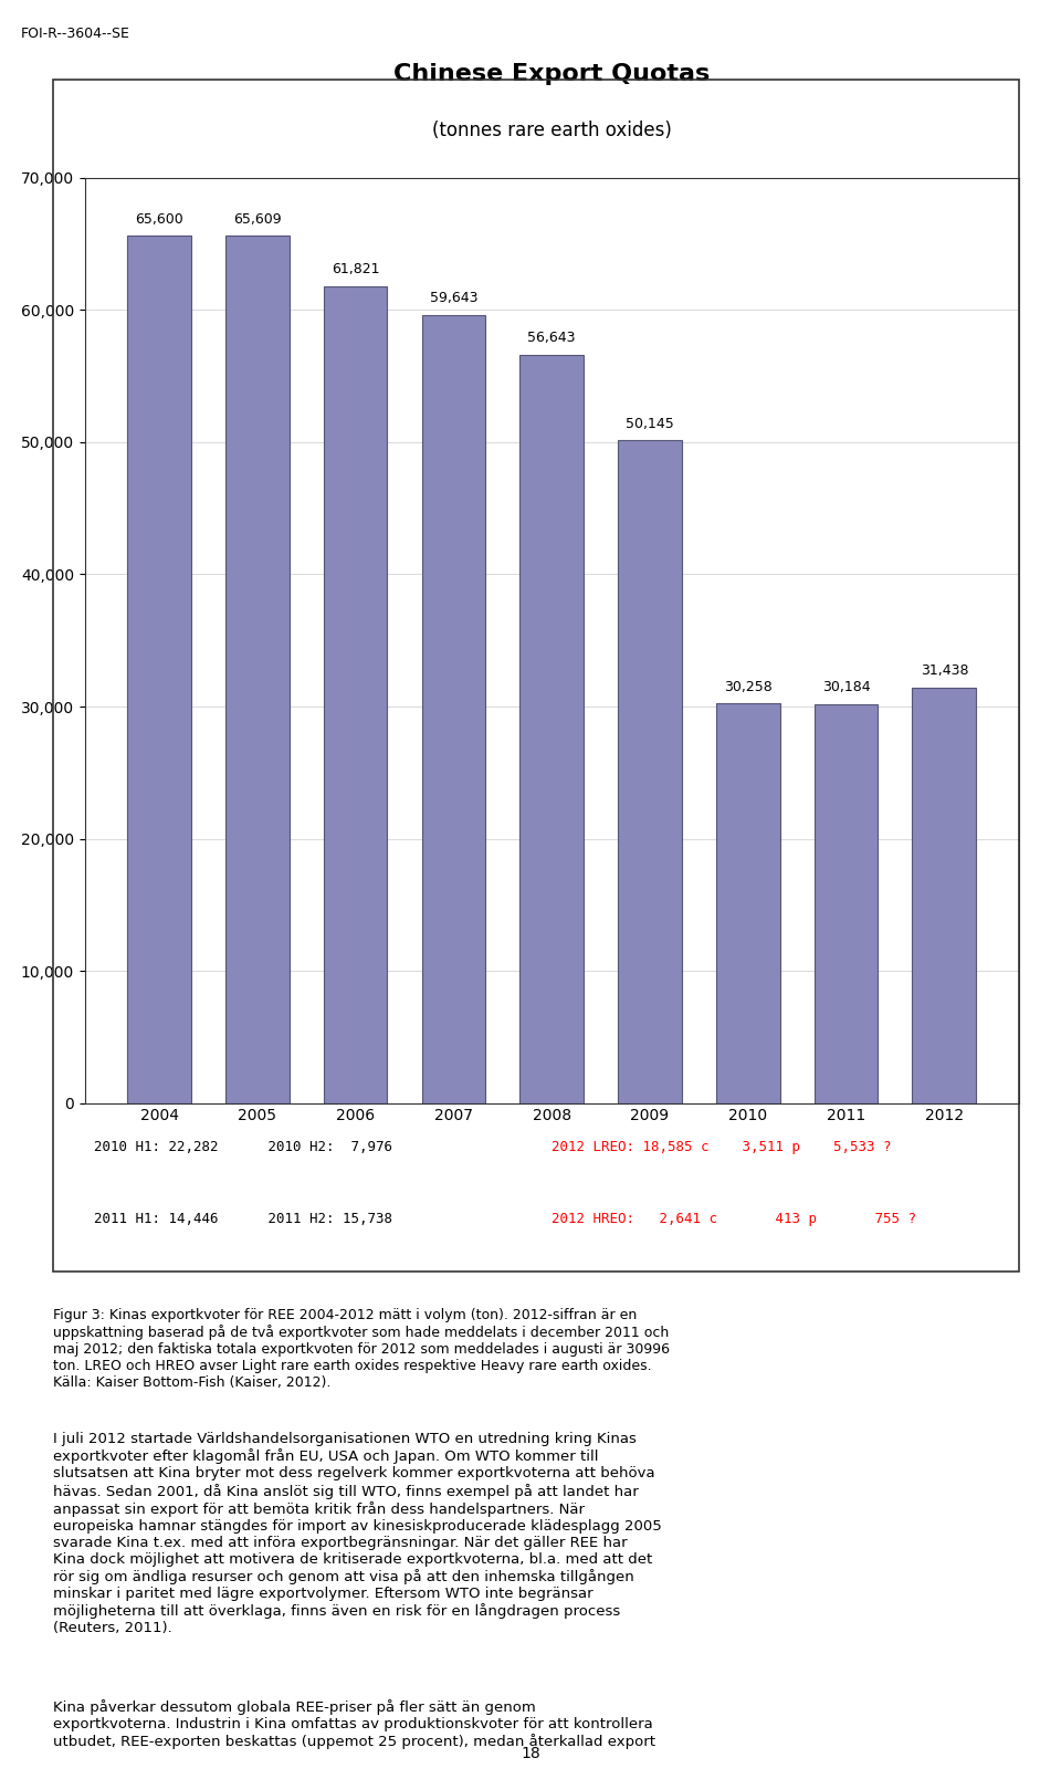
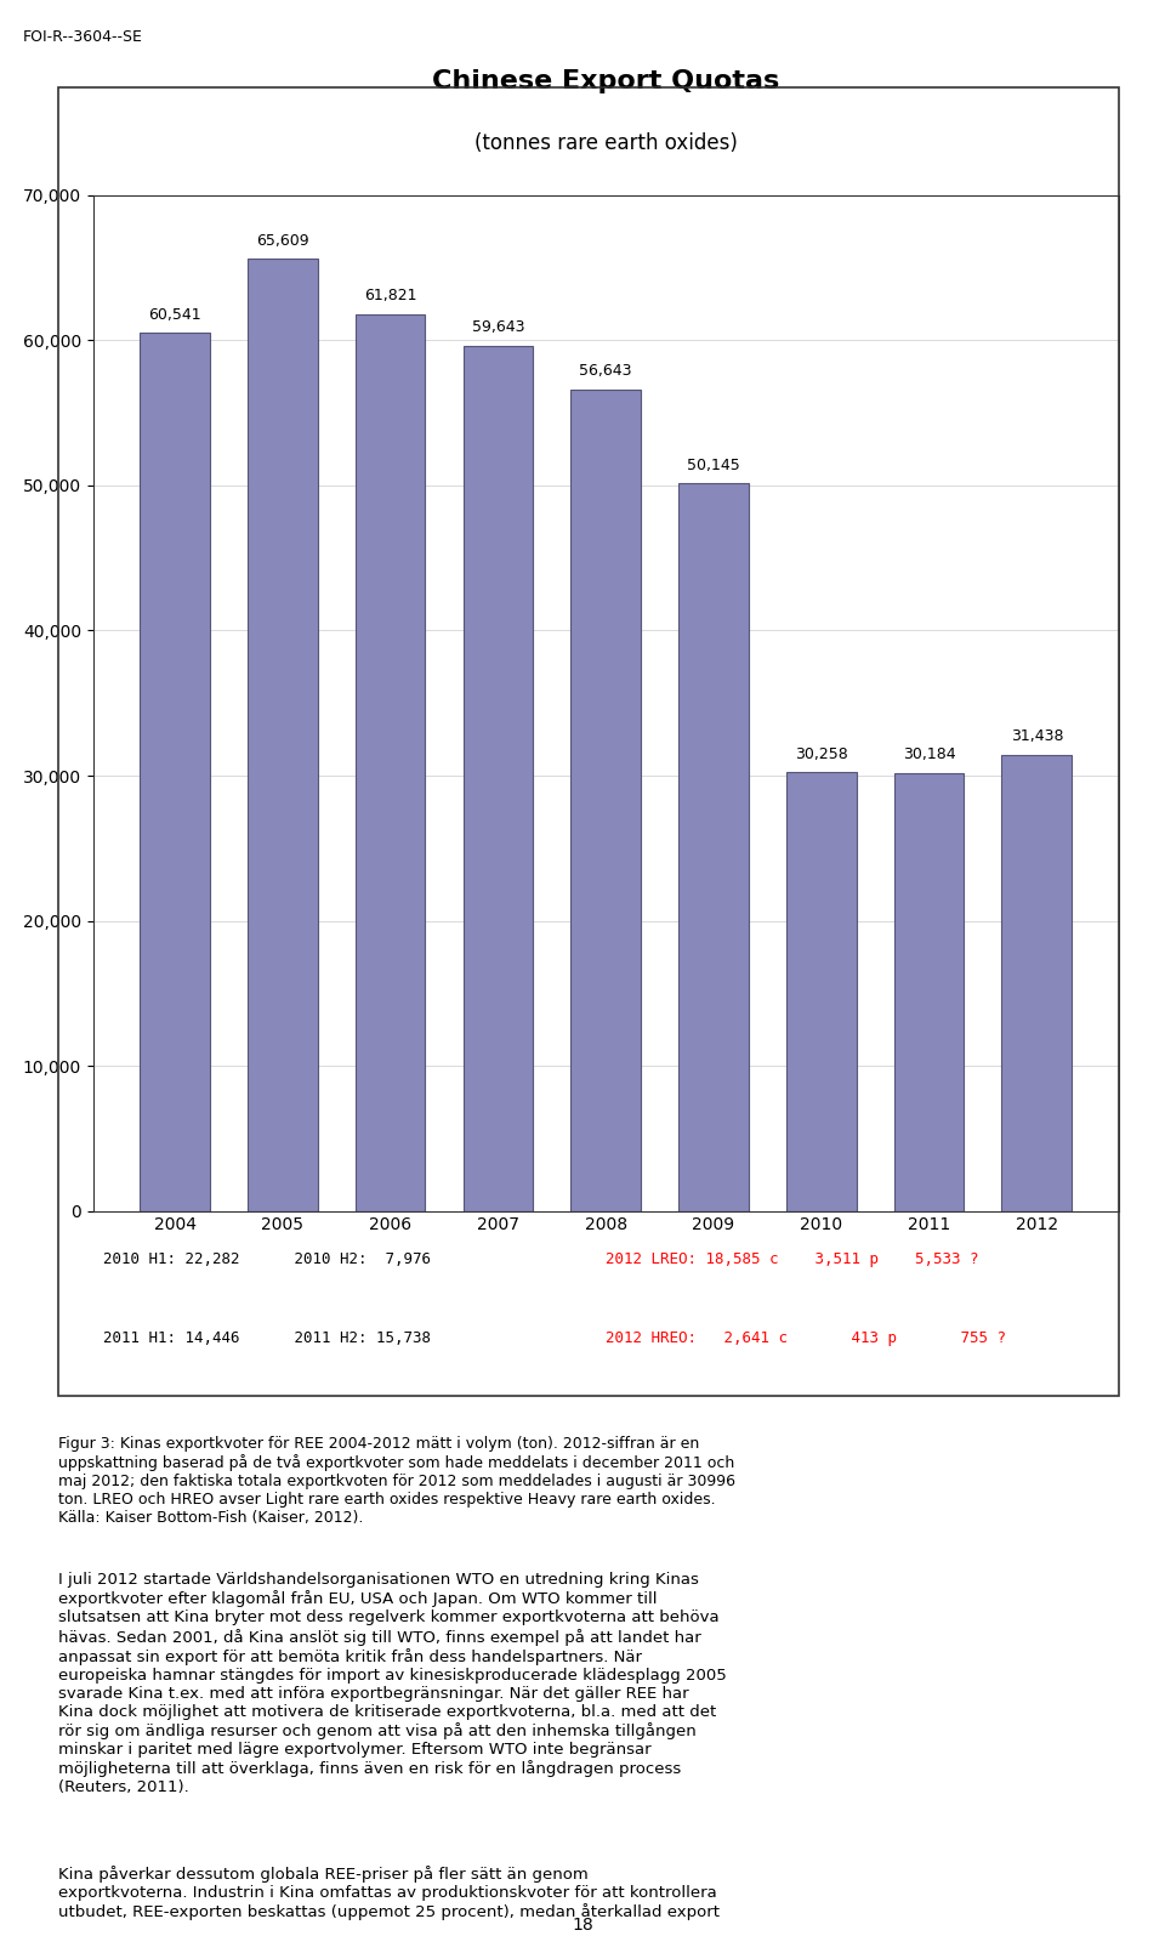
2004: 65,600 -> 60,541
